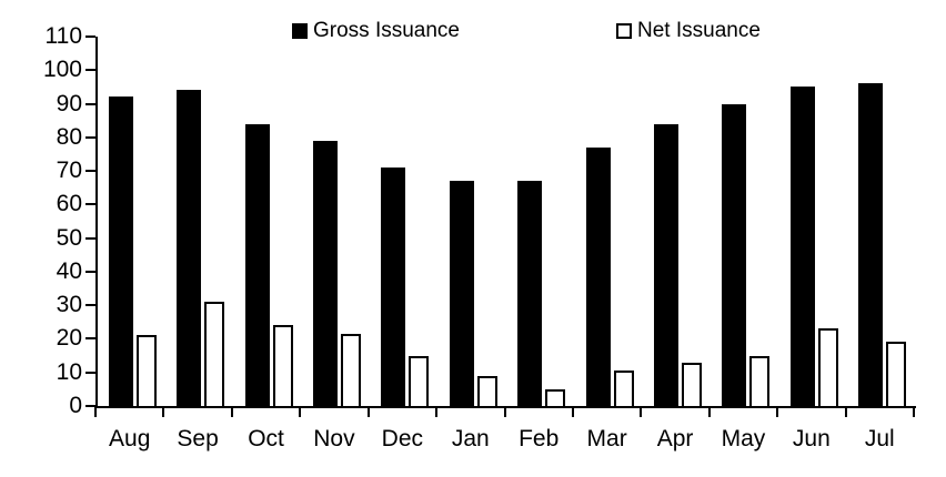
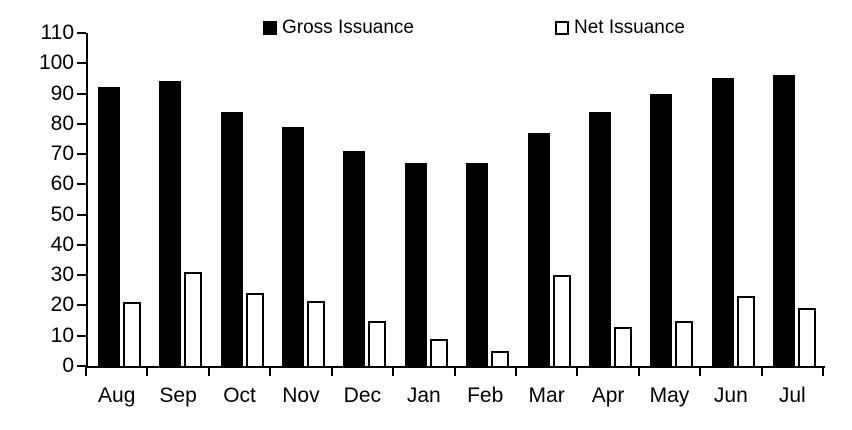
Net Issuance/Mar: 10 -> 30
